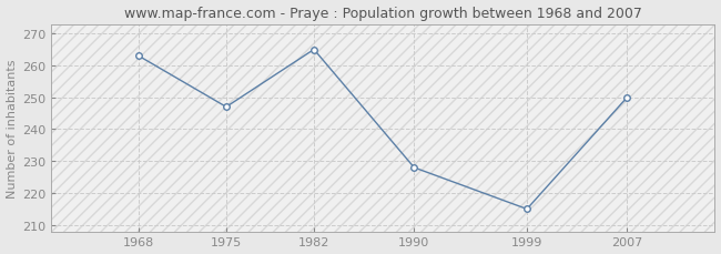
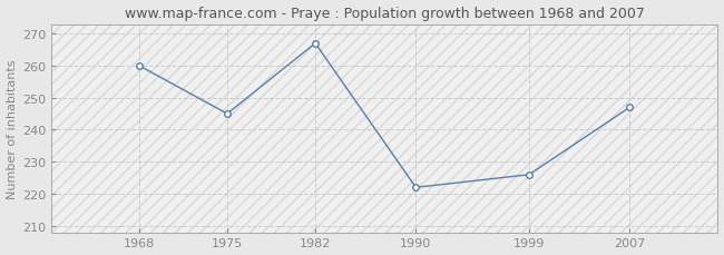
1968: 263 -> 260
1975: 247 -> 245
1982: 265 -> 267
1990: 228 -> 222
1999: 215 -> 226
2007: 250 -> 247
